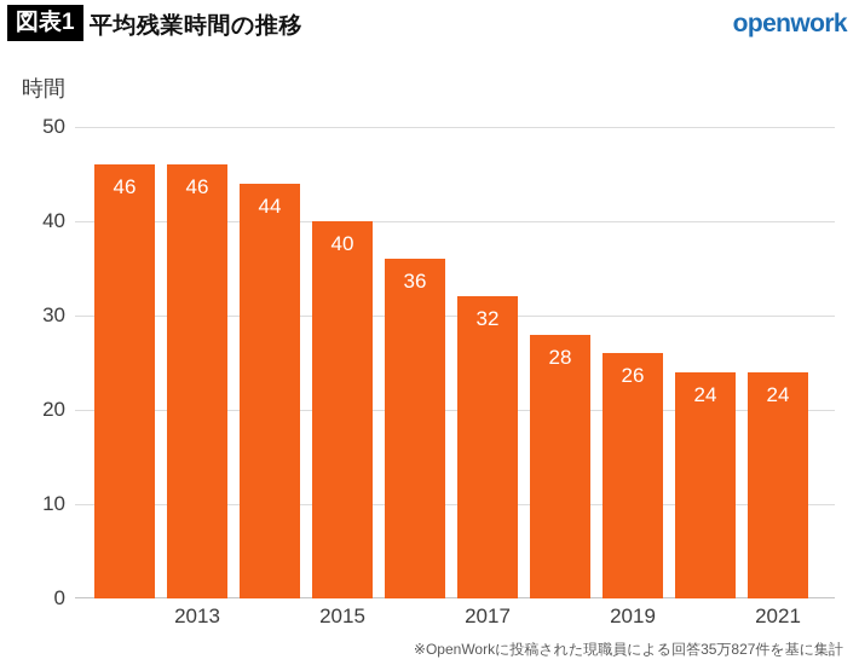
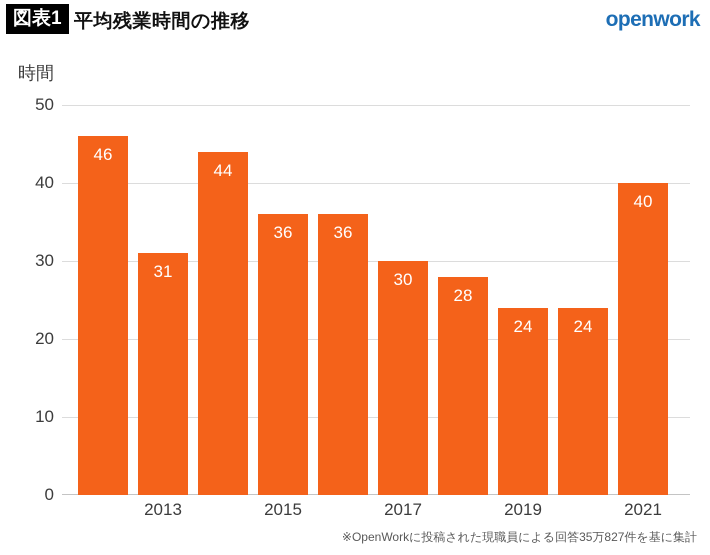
2013: 46 -> 31
2015: 40 -> 36
2017: 32 -> 30
2019: 26 -> 24
2021: 24 -> 40
